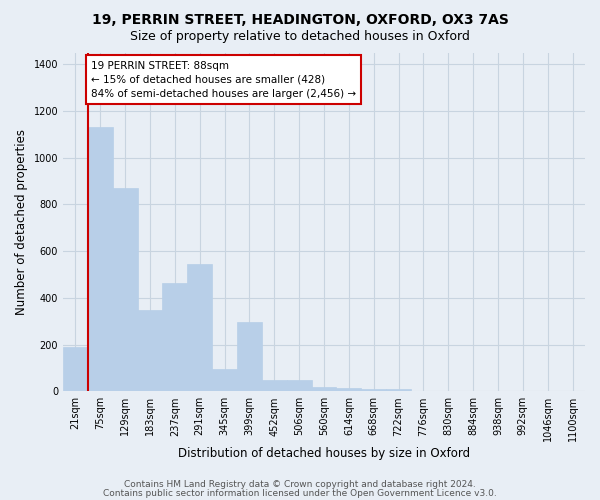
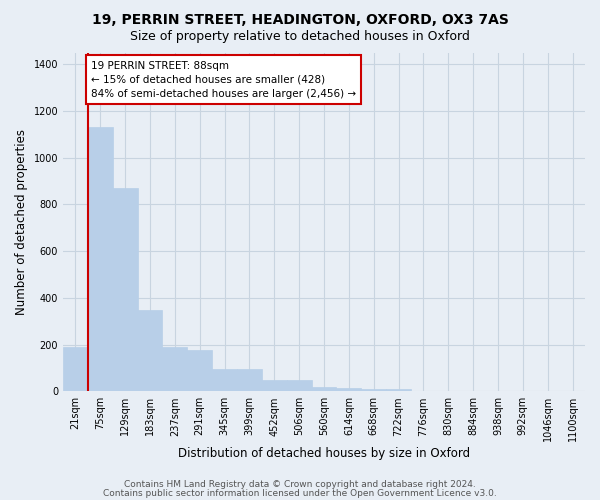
237sqm: 465 -> 190
291sqm: 545 -> 175
399sqm: 295 -> 95
